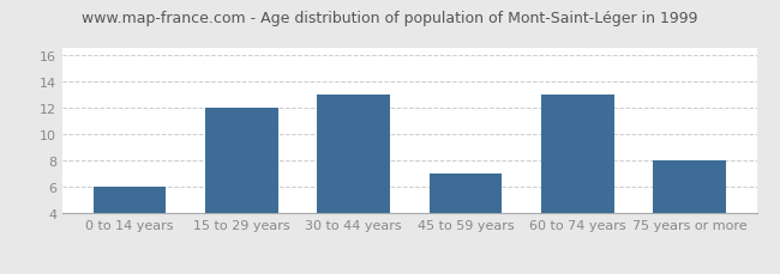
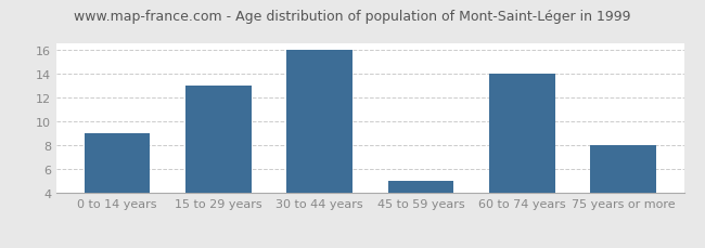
0 to 14 years: 6 -> 9
15 to 29 years: 12 -> 13
30 to 44 years: 13 -> 16
45 to 59 years: 7 -> 5
60 to 74 years: 13 -> 14
